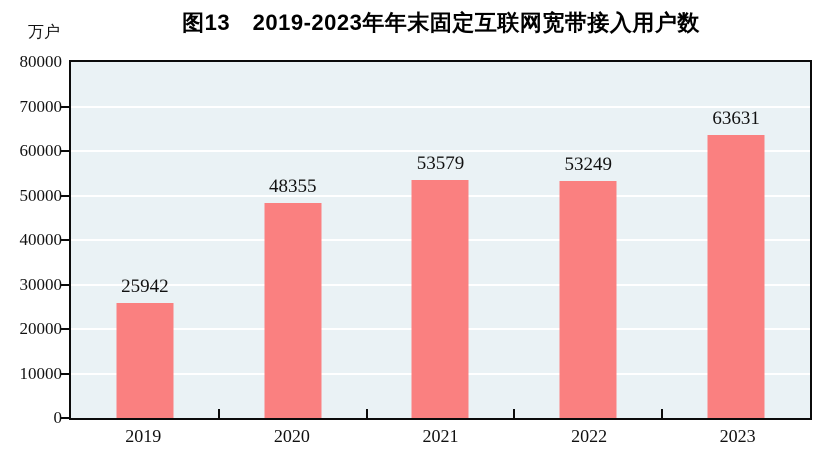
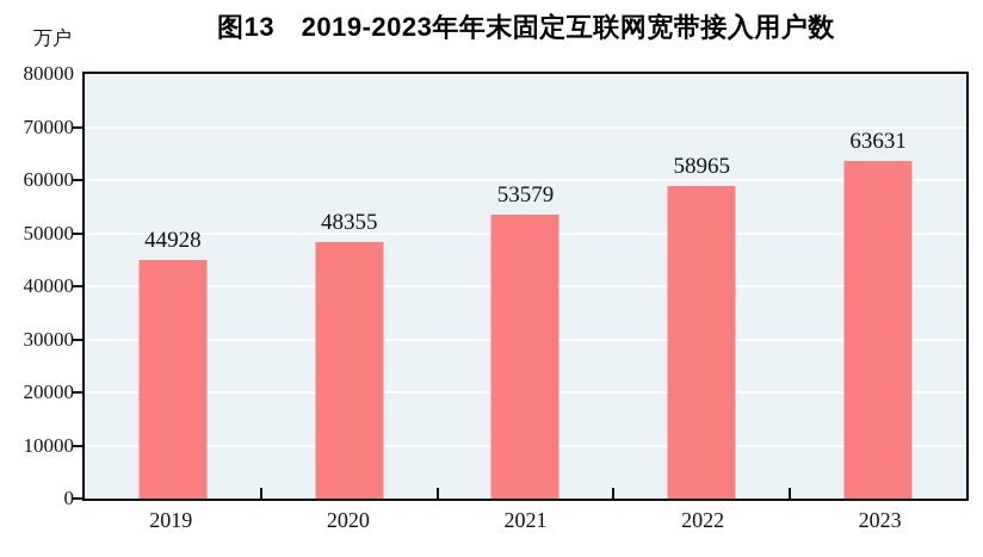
2019: 25942 -> 44928
2022: 53249 -> 58965
